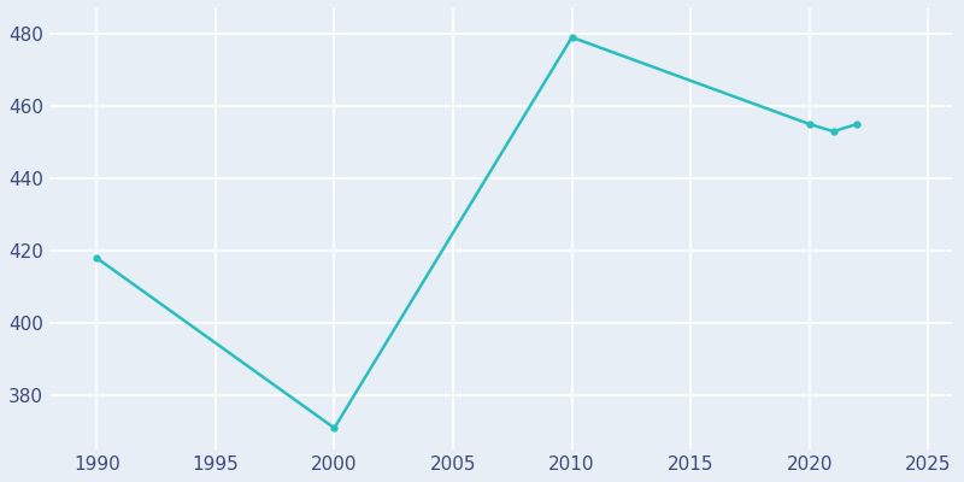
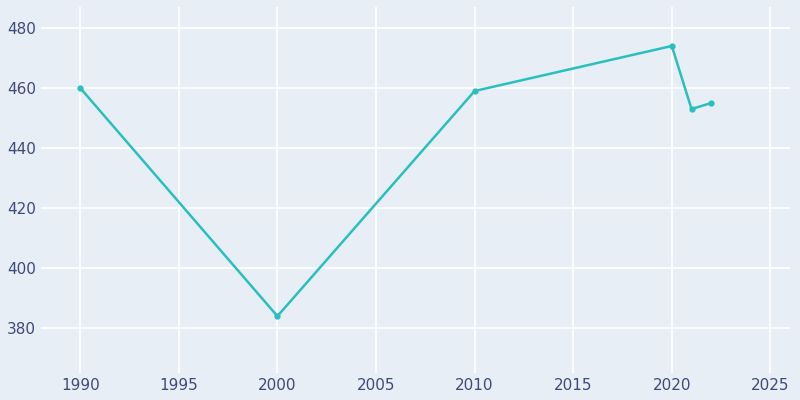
1990: 418 -> 460
2000: 371 -> 384
2010: 479 -> 459
2020: 455 -> 474
